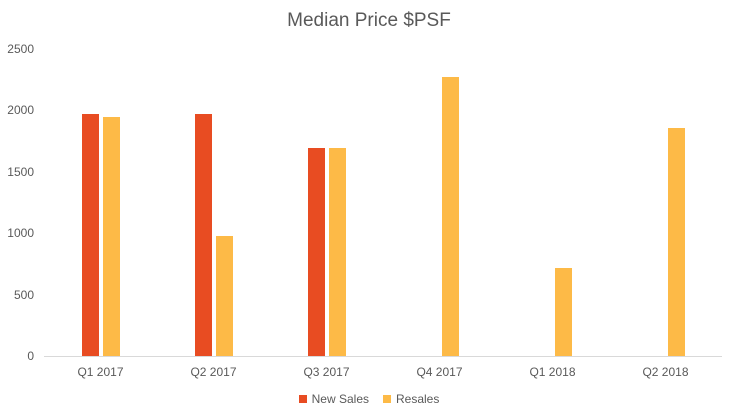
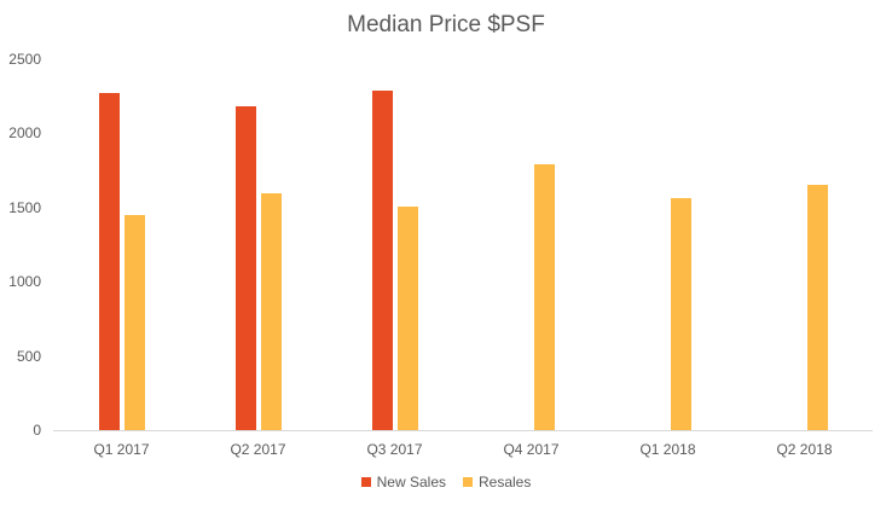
New Sales/Q1 2017: 1970 -> 2270
Resales/Q1 2017: 1950 -> 1450
New Sales/Q2 2017: 1970 -> 2180
Resales/Q2 2017: 980 -> 1600
New Sales/Q3 2017: 1690 -> 2290
Resales/Q3 2017: 1690 -> 1500
Resales/Q4 2017: 2270 -> 1790
Resales/Q1 2018: 720 -> 1560
Resales/Q2 2018: 1860 -> 1650
